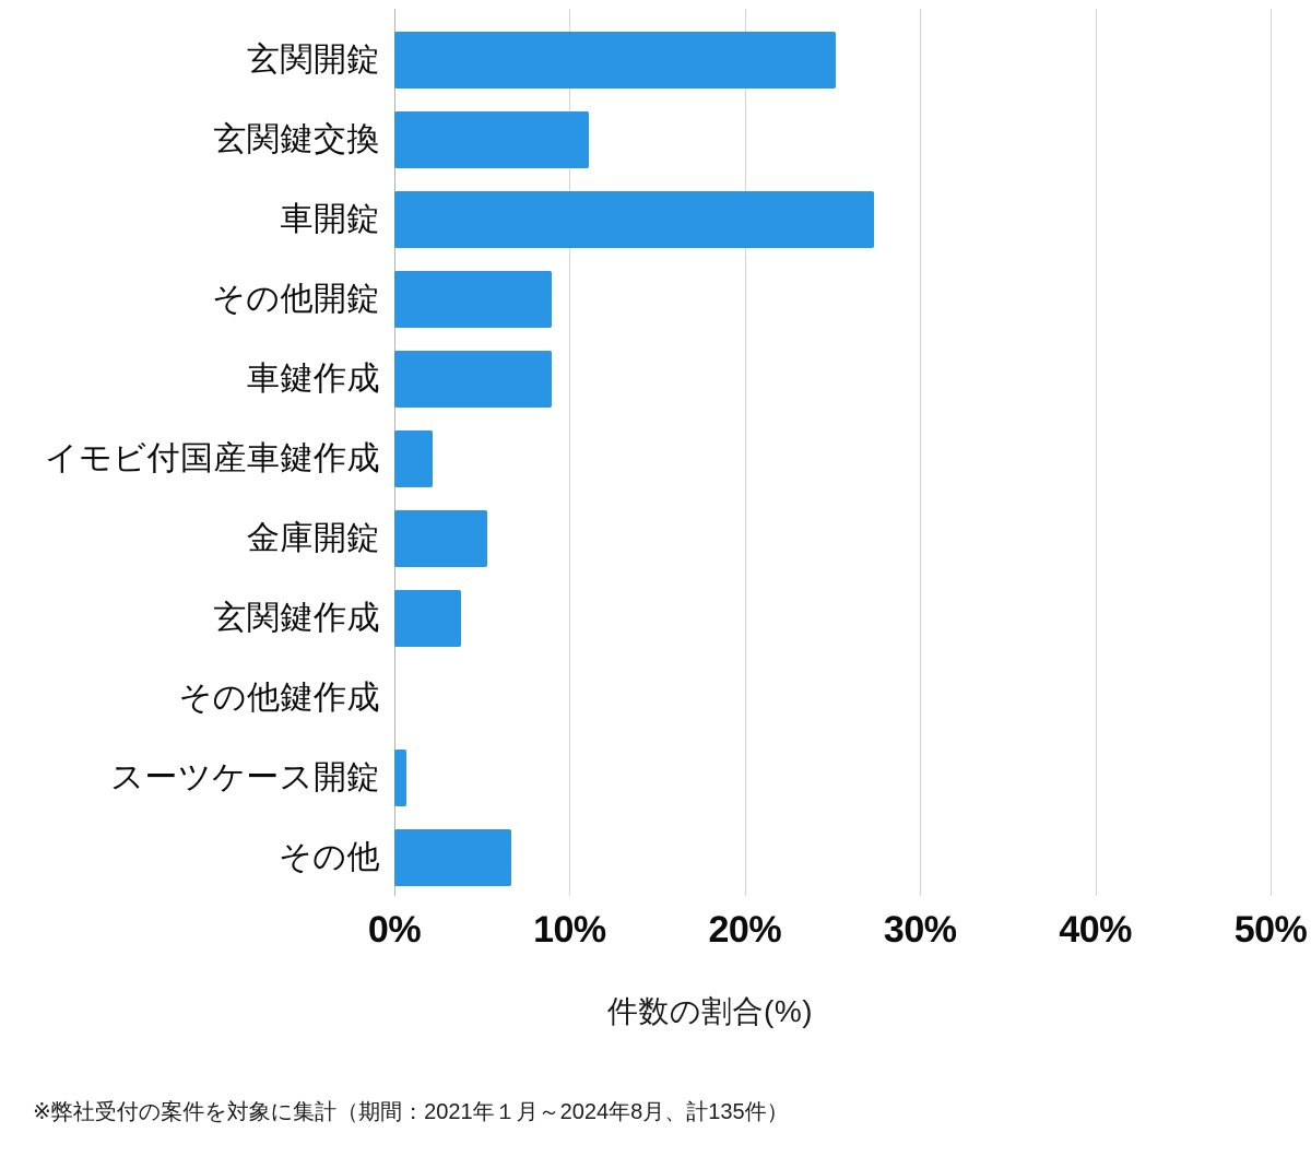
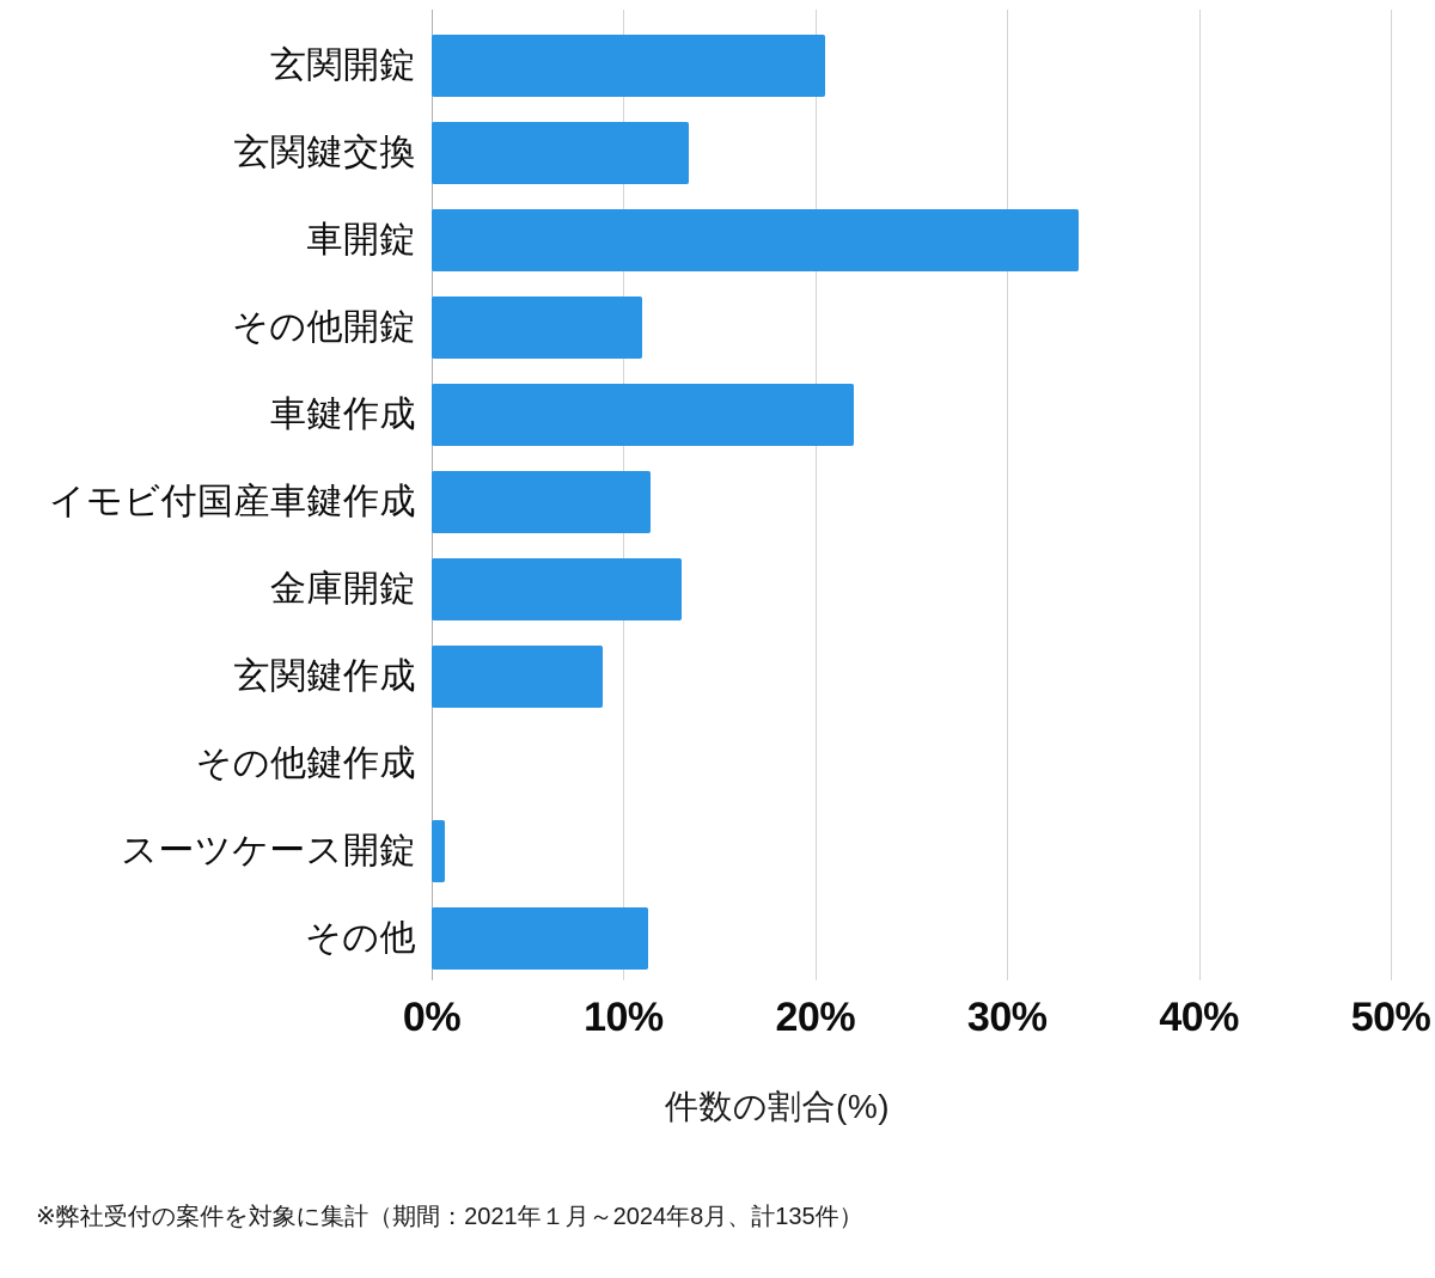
玄関開錠: 25.2% -> 20.5%
玄関鍵交換: 11.1% -> 13.4%
車開錠: 27.4% -> 33.7%
その他開錠: 9.0% -> 11.0%
車鍵作成: 9.0% -> 22.0%
イモビ付国産車鍵作成: 2.2% -> 11.4%
金庫開錠: 5.3% -> 13.0%
玄関鍵作成: 3.8% -> 8.9%
その他: 6.7% -> 11.3%
